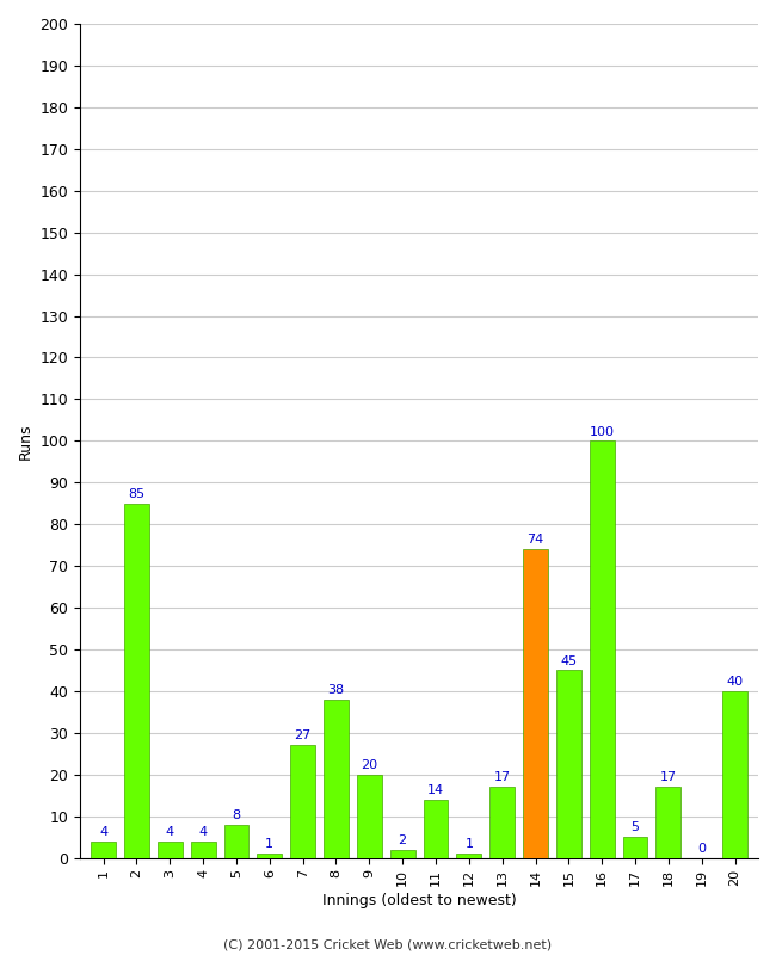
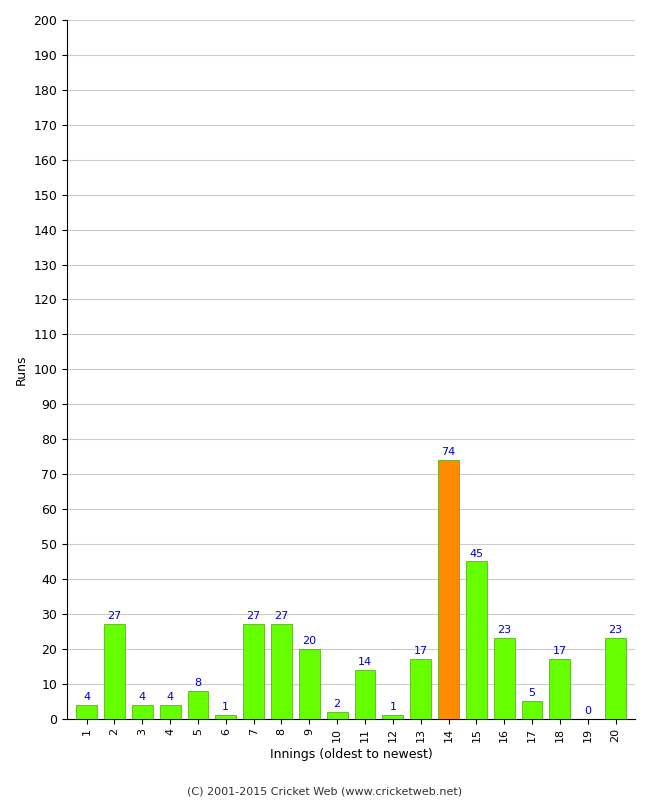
2: 85 -> 27
8: 38 -> 27
16: 100 -> 23
20: 40 -> 23
